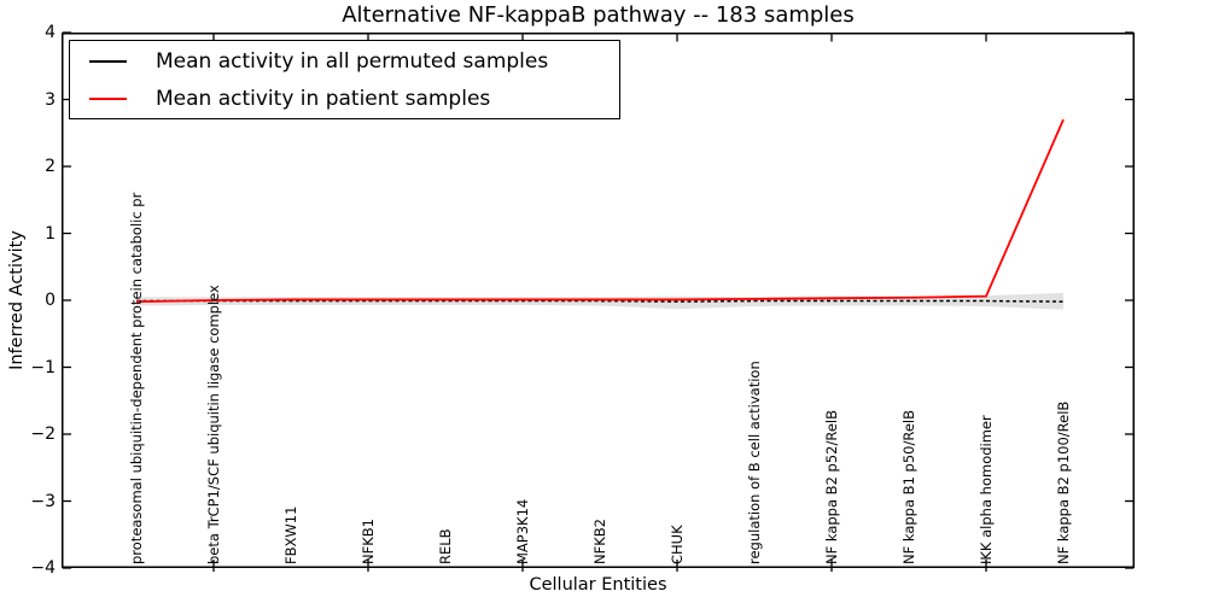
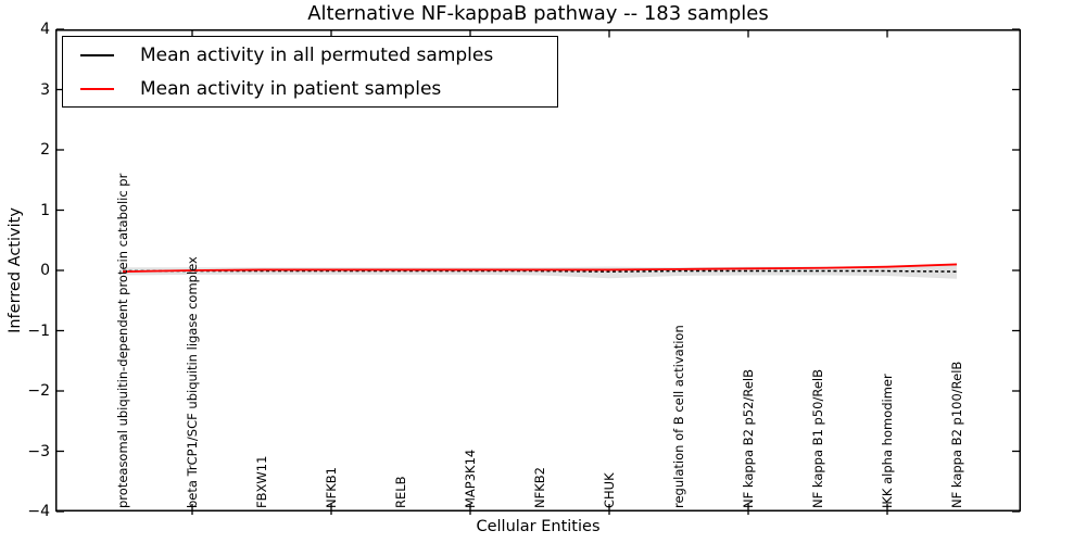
Mean activity in patient samples/NF kappa B2 p100/RelB: 2.7 -> 0.1
